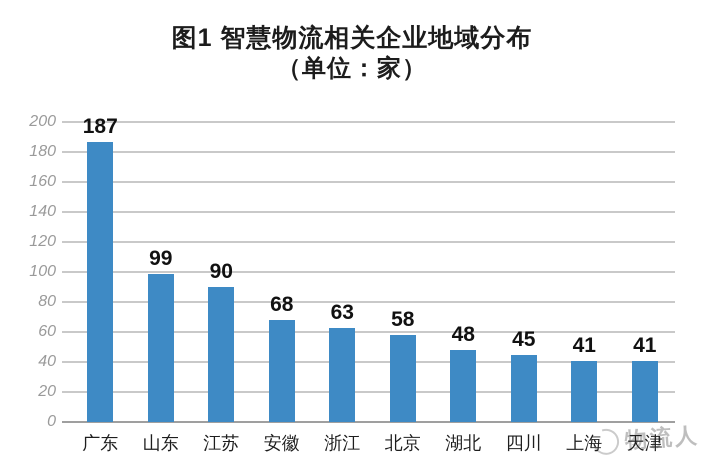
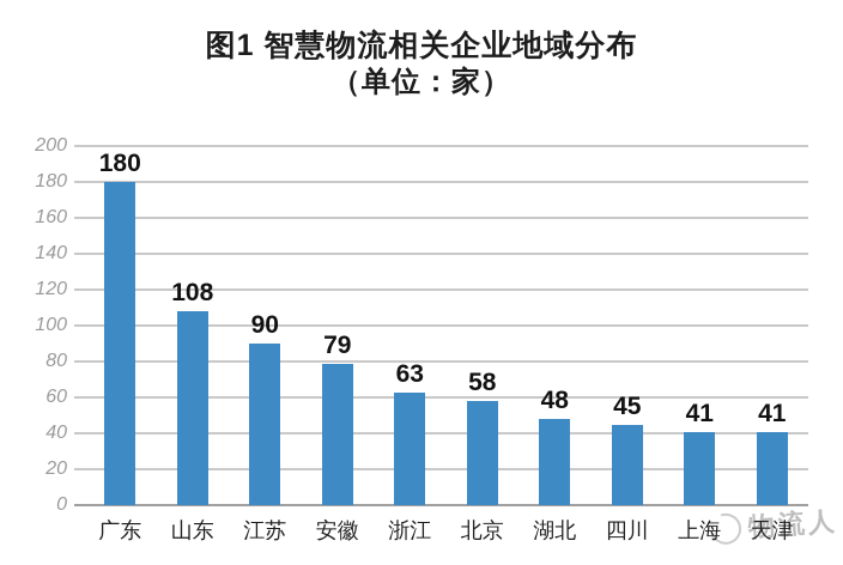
广东: 187 -> 180
山东: 99 -> 108
安徽: 68 -> 79
